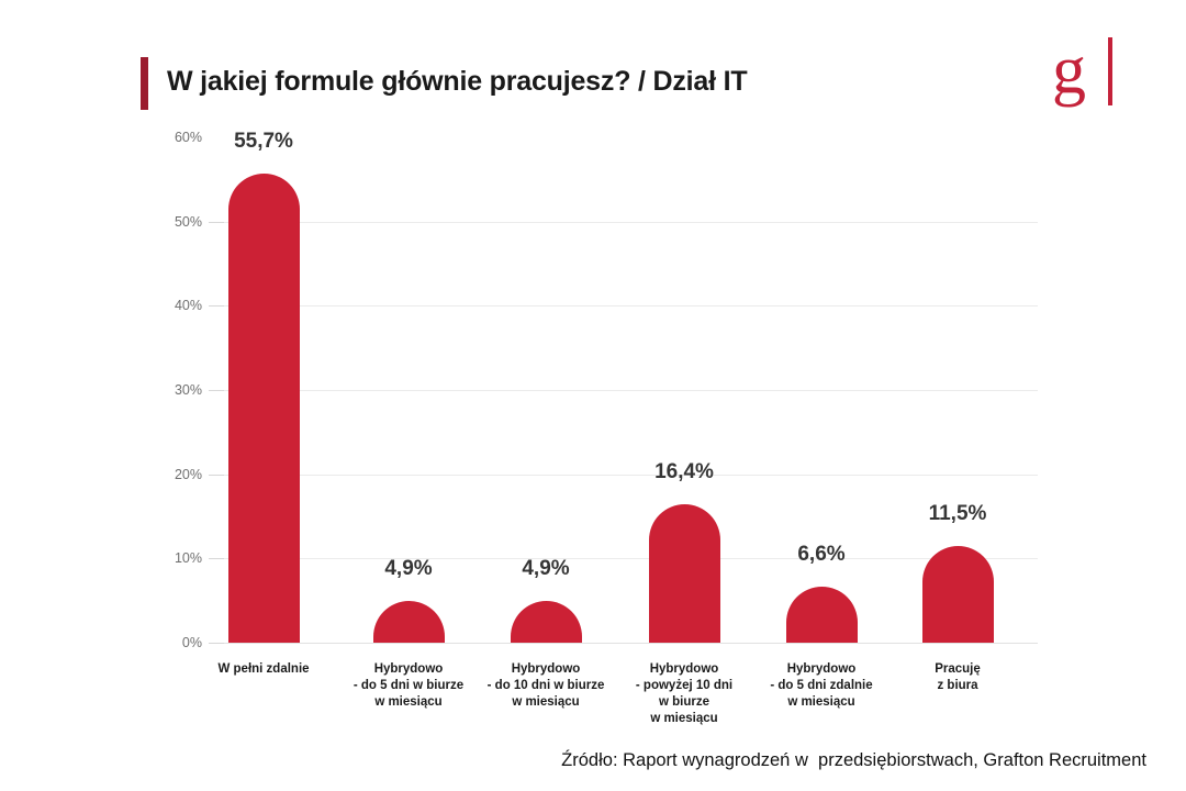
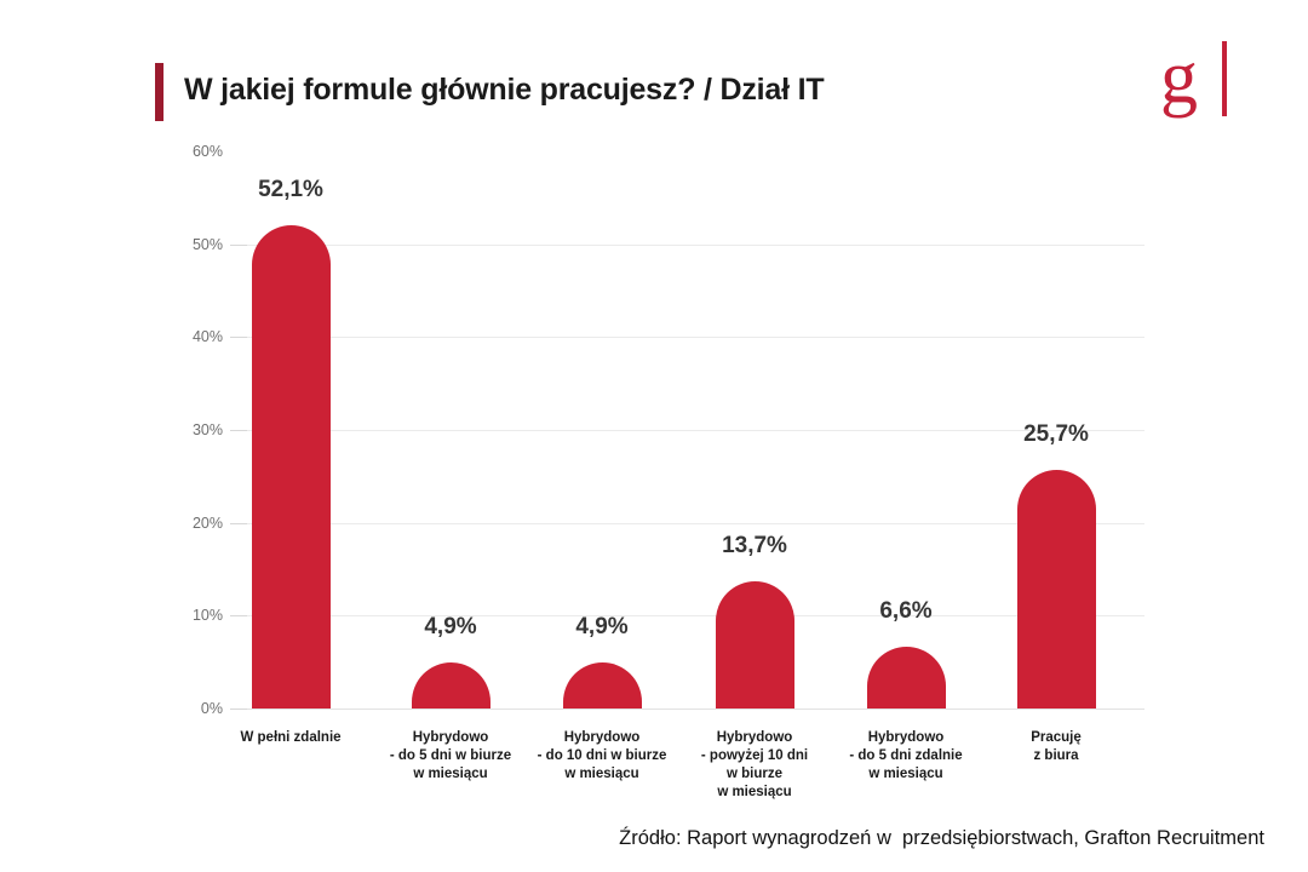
W pełni zdalnie: 55,7% -> 52,1%
Hybrydowo - powyżej 10 dni w biurze w miesiącu: 16,4% -> 13,7%
Pracuję z biura: 11,5% -> 25,7%
